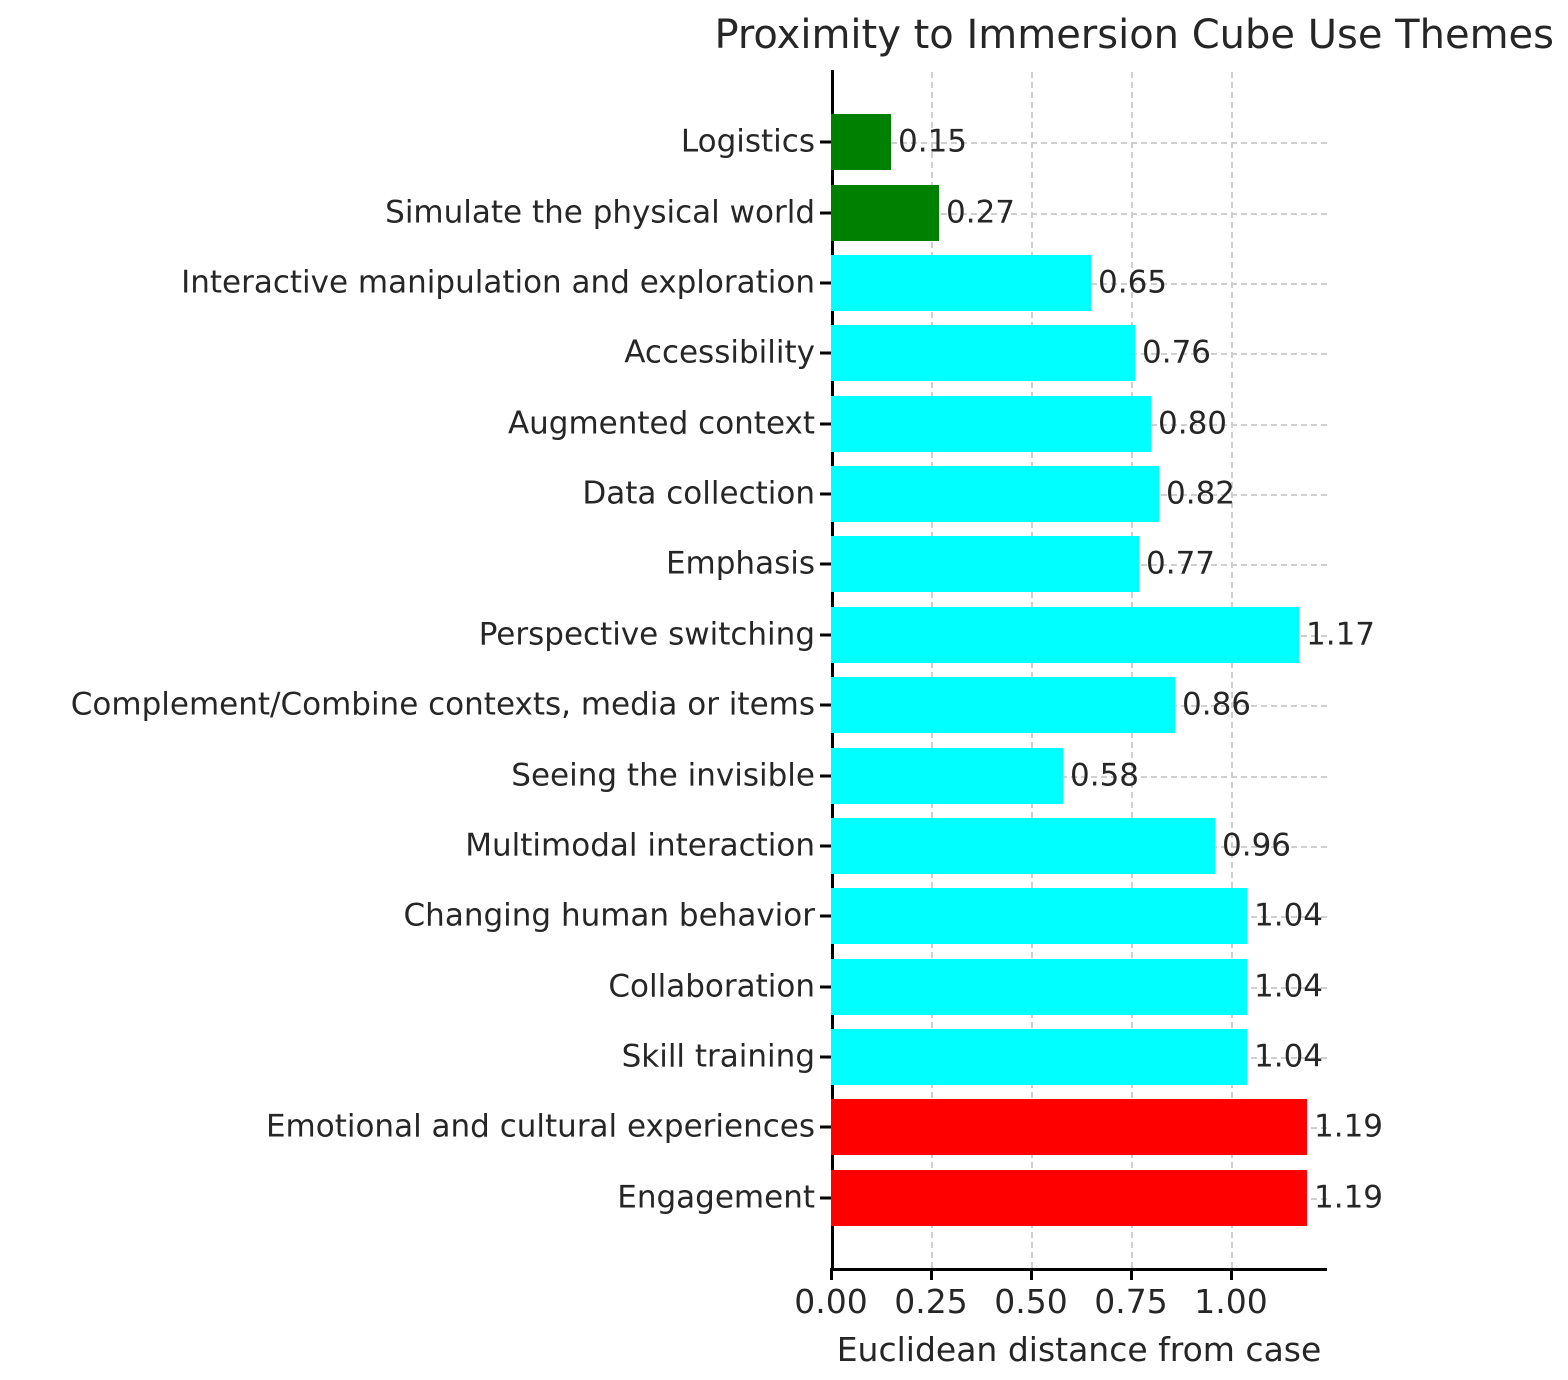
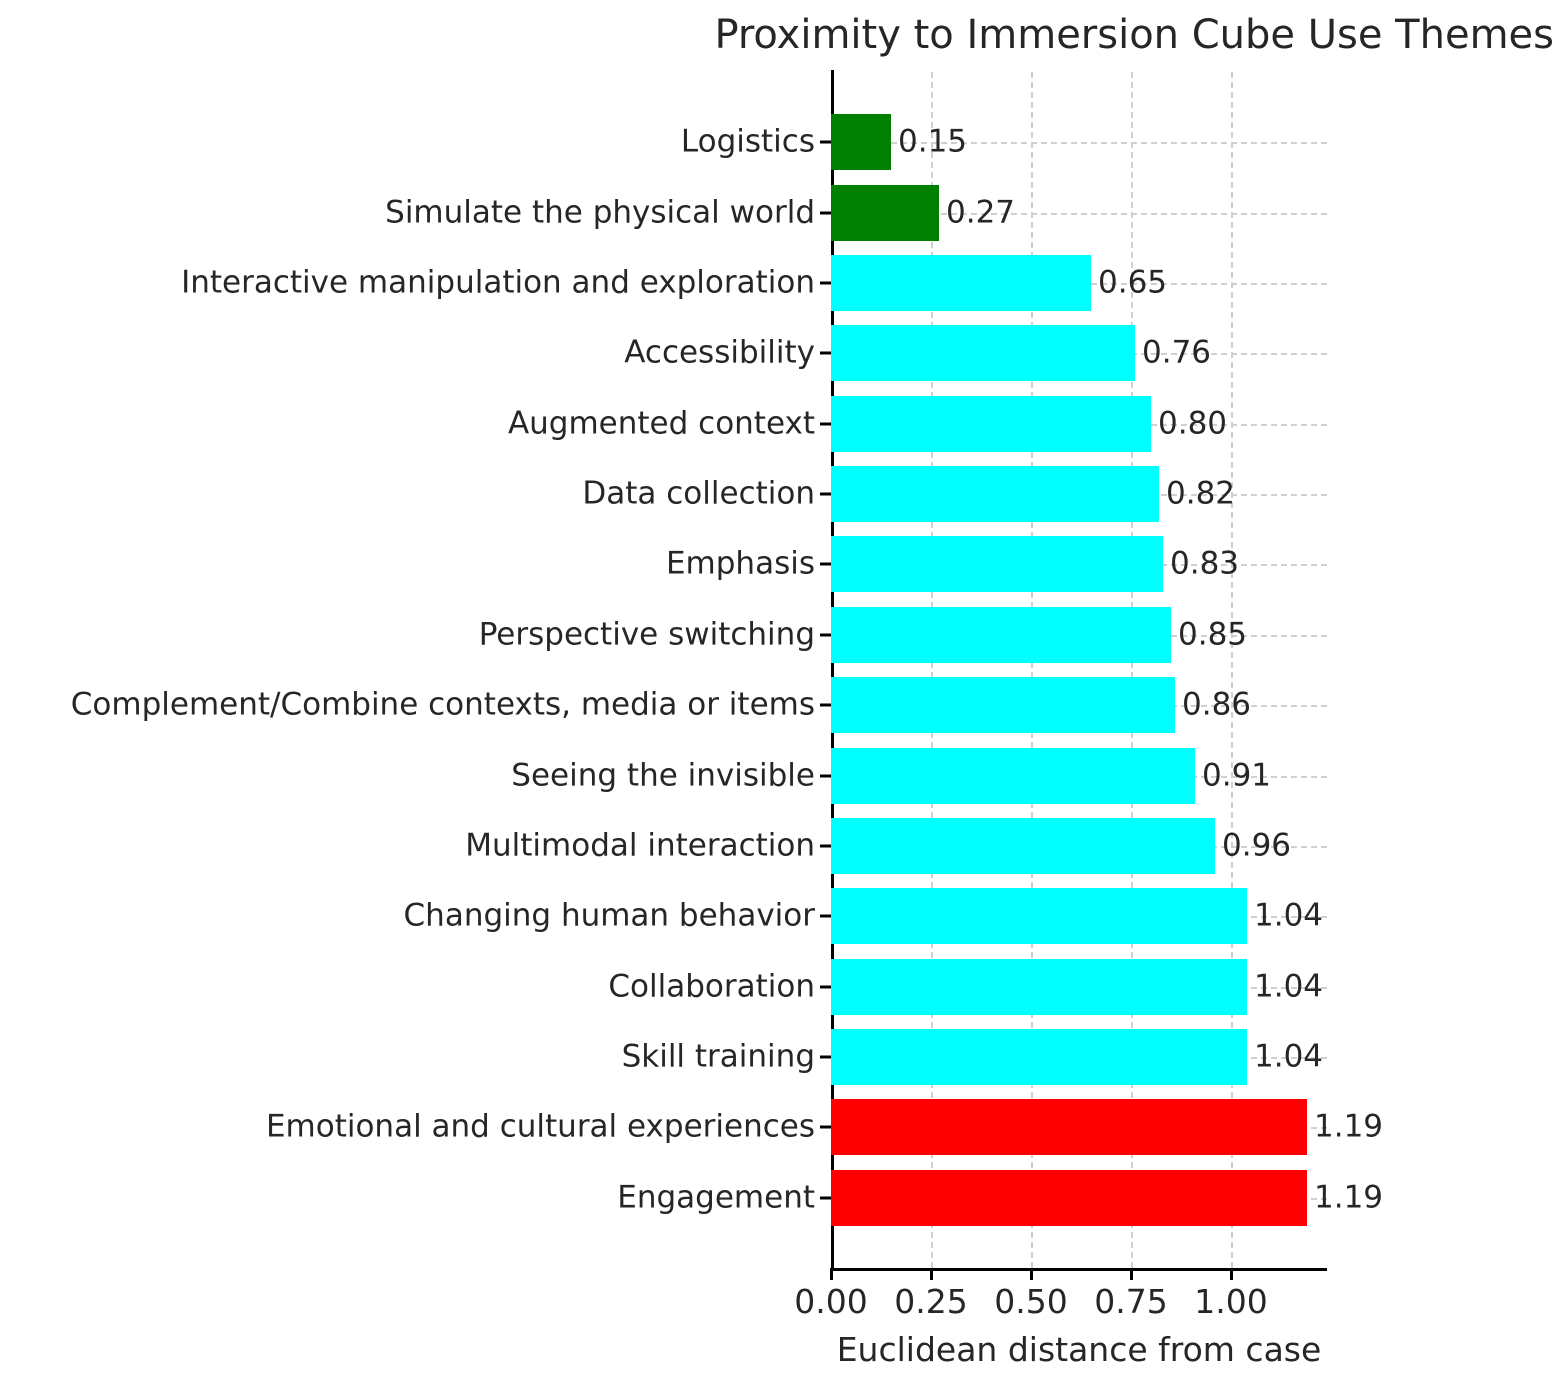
Emphasis: 0.77 -> 0.83
Perspective switching: 1.17 -> 0.85
Seeing the invisible: 0.58 -> 0.91
